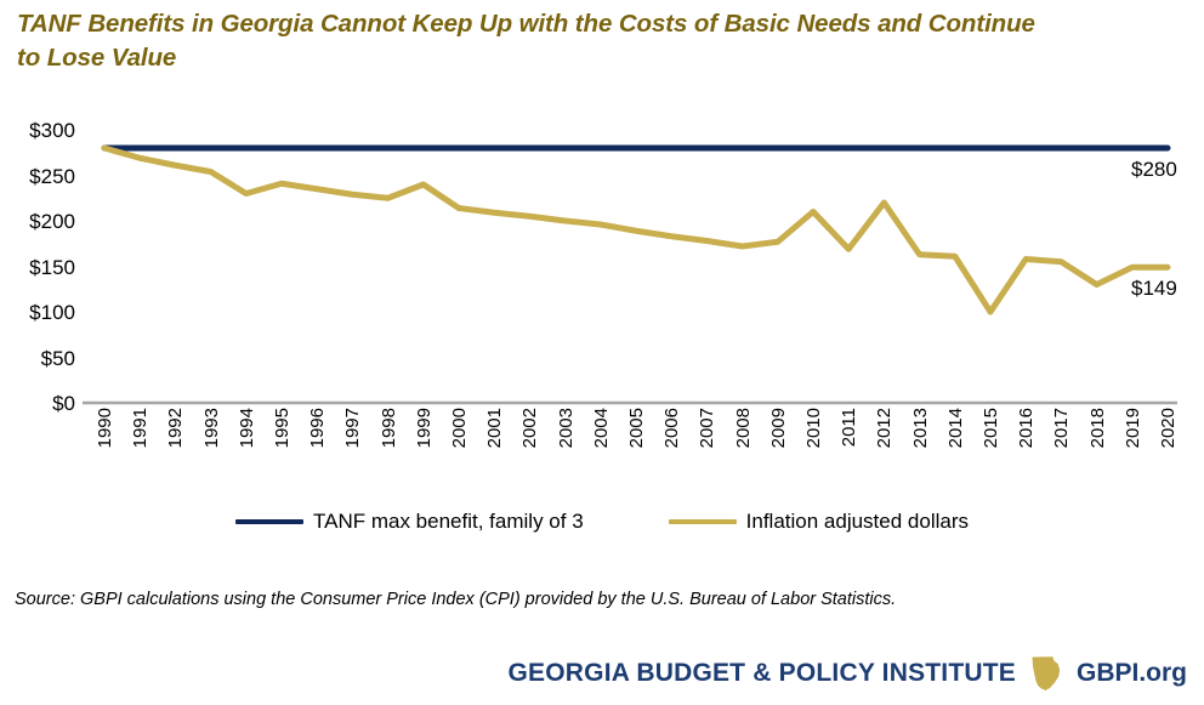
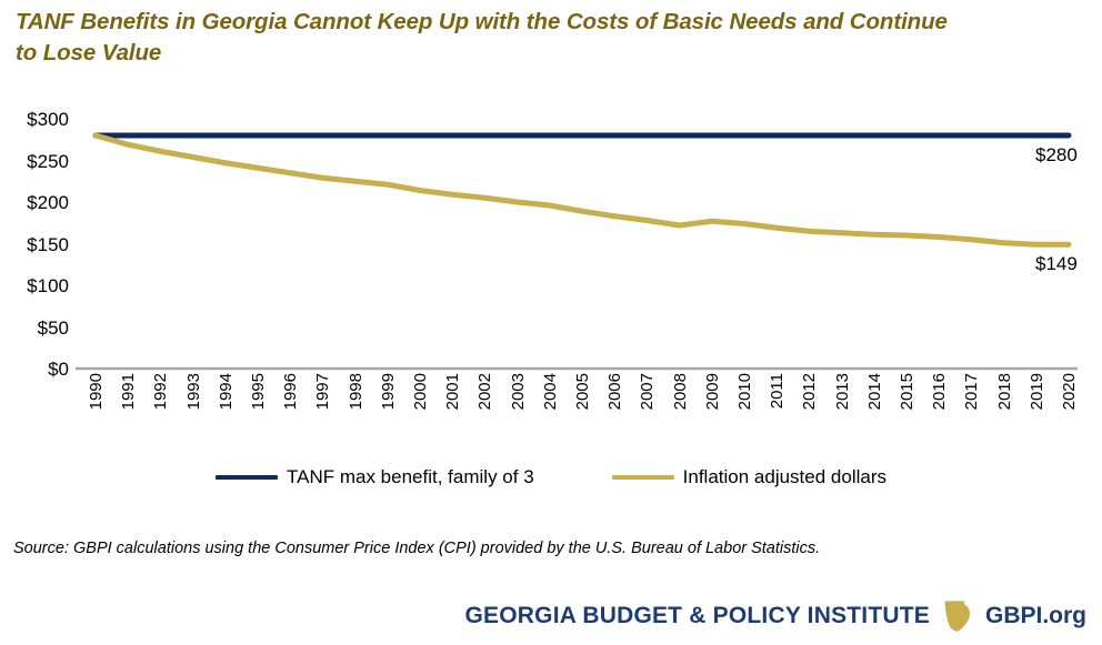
Inflation adjusted dollars/1994: $230 -> $250
Inflation adjusted dollars/1999: $240 -> $220
Inflation adjusted dollars/2010: $210 -> $170
Inflation adjusted dollars/2012: $220 -> $160
Inflation adjusted dollars/2015: $100 -> $160
Inflation adjusted dollars/2018: $130 -> $150
